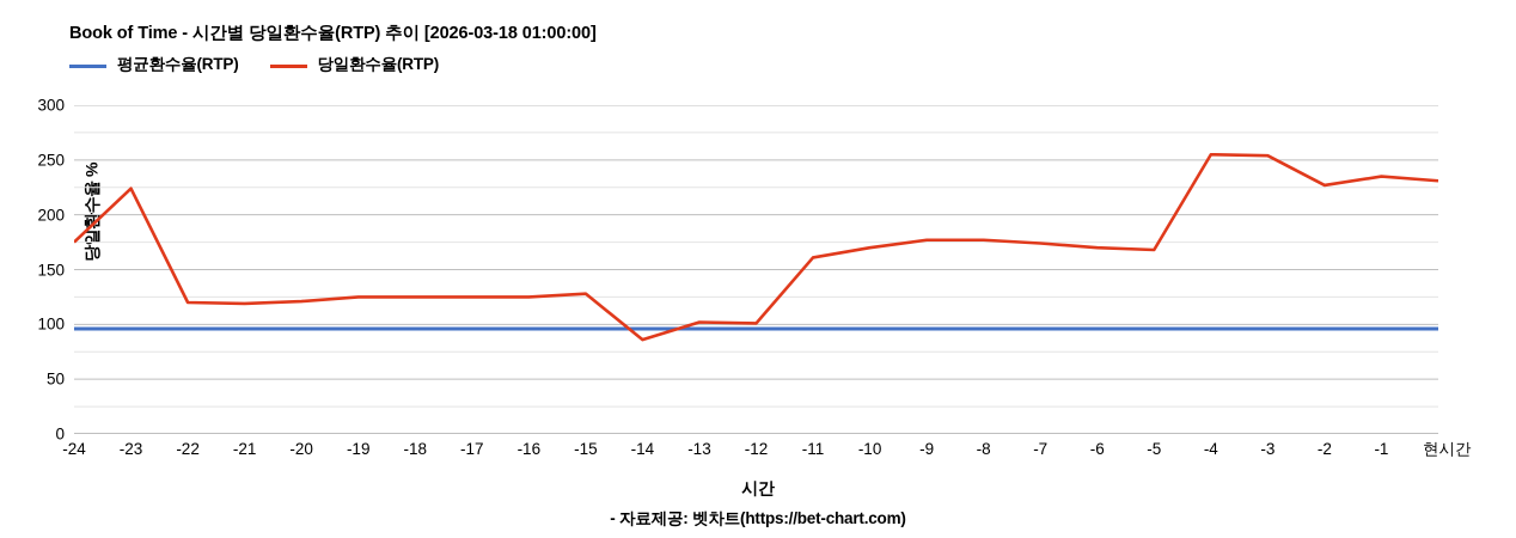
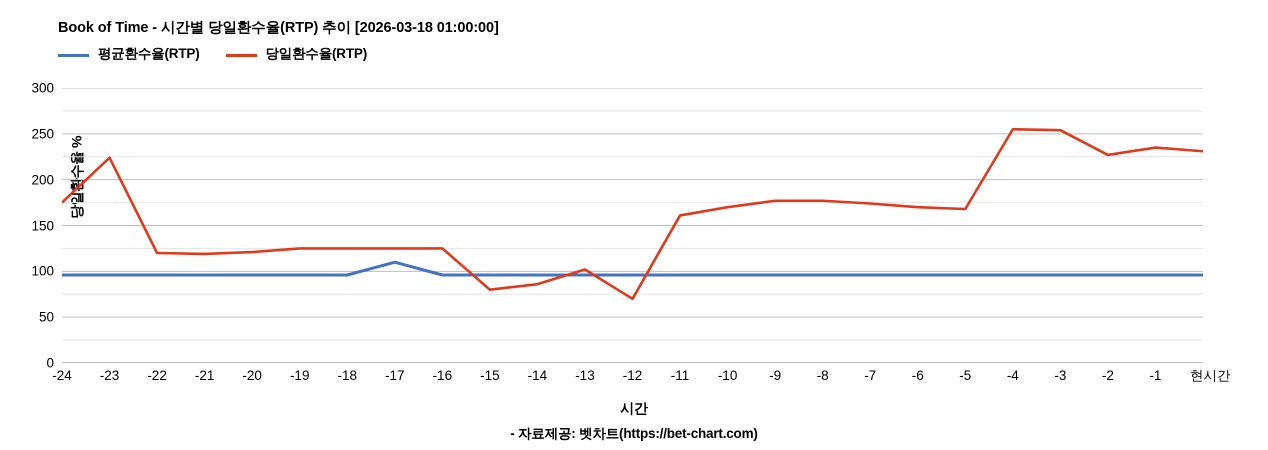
평균환수율(RTP)/-17: 100 -> 110
당일환수율(RTP)/-15: 130 -> 80
당일환수율(RTP)/-12: 100 -> 70
